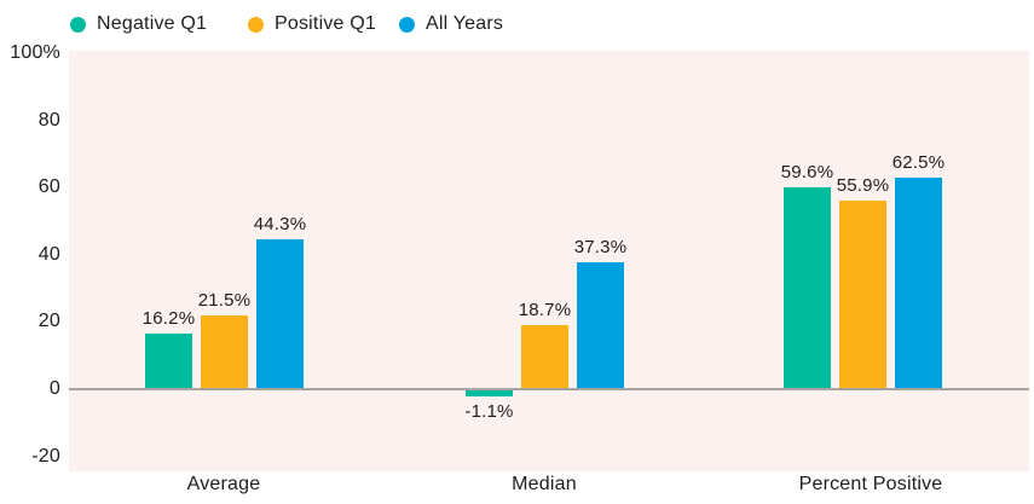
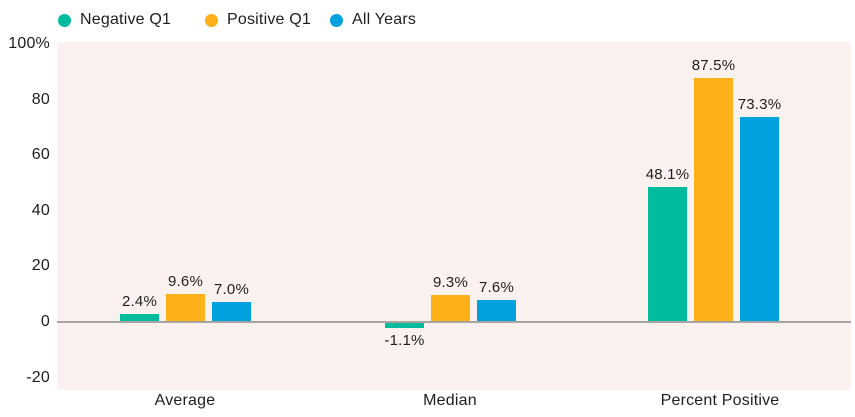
Negative Q1/Average: 16.2% -> 2.4%
Positive Q1/Average: 21.5% -> 9.6%
All Years/Average: 44.3% -> 7.0%
Positive Q1/Median: 18.7% -> 9.3%
All Years/Median: 37.3% -> 7.6%
Negative Q1/Percent Positive: 59.6% -> 48.1%
Positive Q1/Percent Positive: 55.9% -> 87.5%
All Years/Percent Positive: 62.5% -> 73.3%
